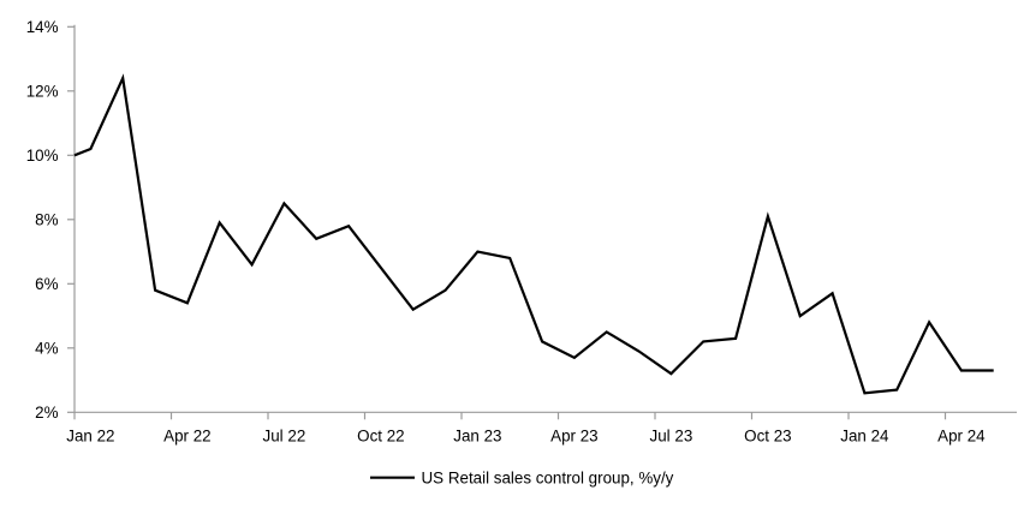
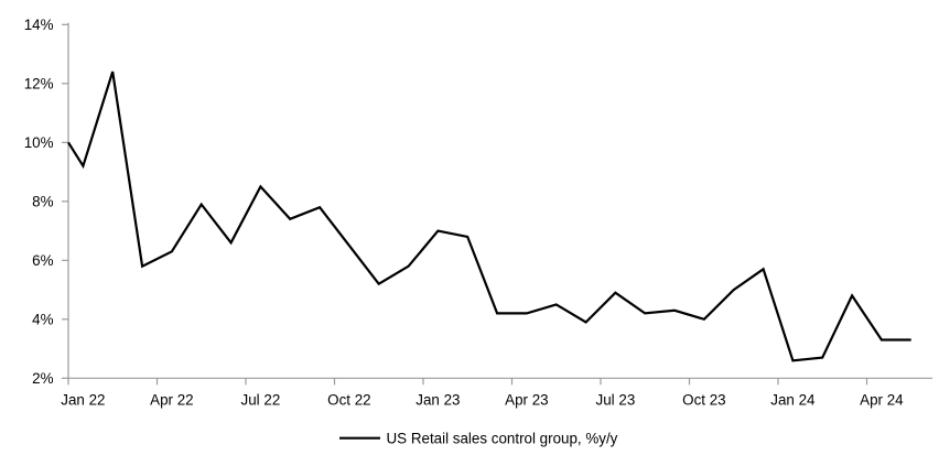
Jan 22: 10.2% -> 9.2%
Apr 22: 5.4% -> 6.3%
Apr 23: 3.7% -> 4.2%
Jul 23: 3.2% -> 4.9%
Oct 23: 8.1% -> 4.0%
